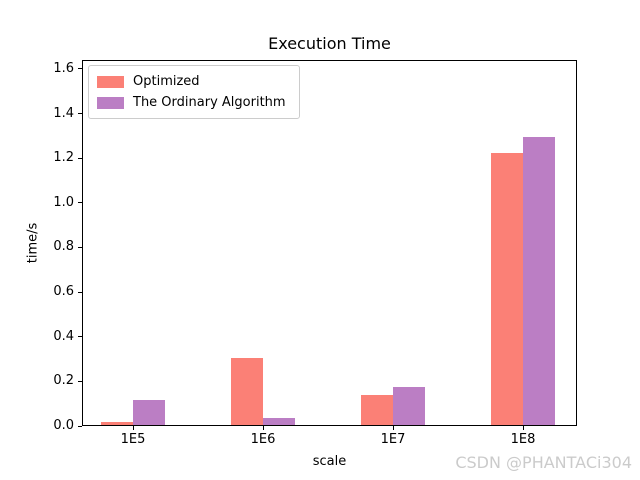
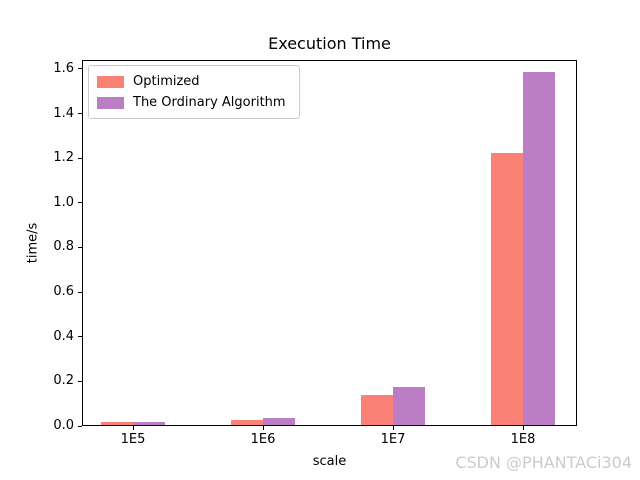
The Ordinary Algorithm/1E5: 0.11 -> 0.01
Optimized/1E6: 0.30 -> 0.02
The Ordinary Algorithm/1E8: 1.29 -> 1.58
